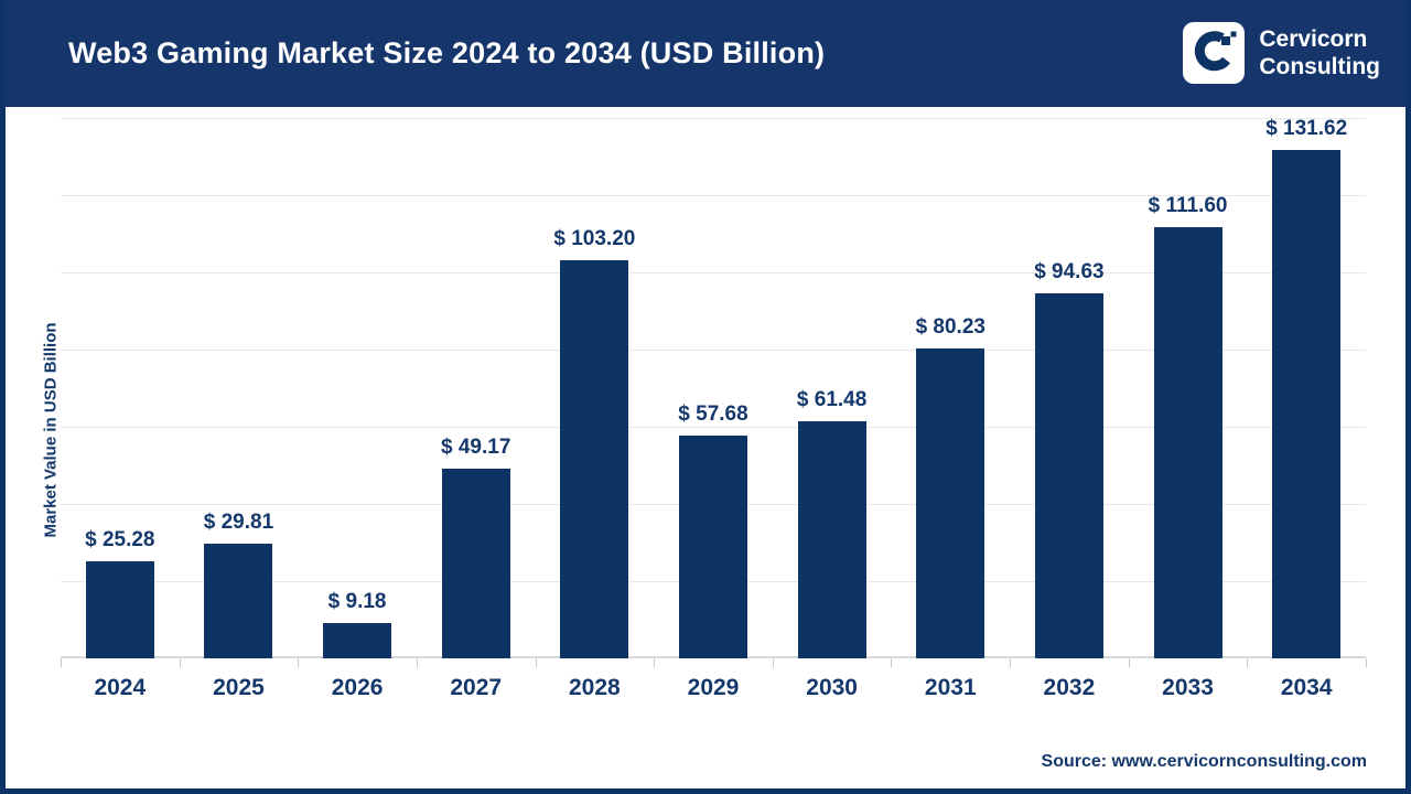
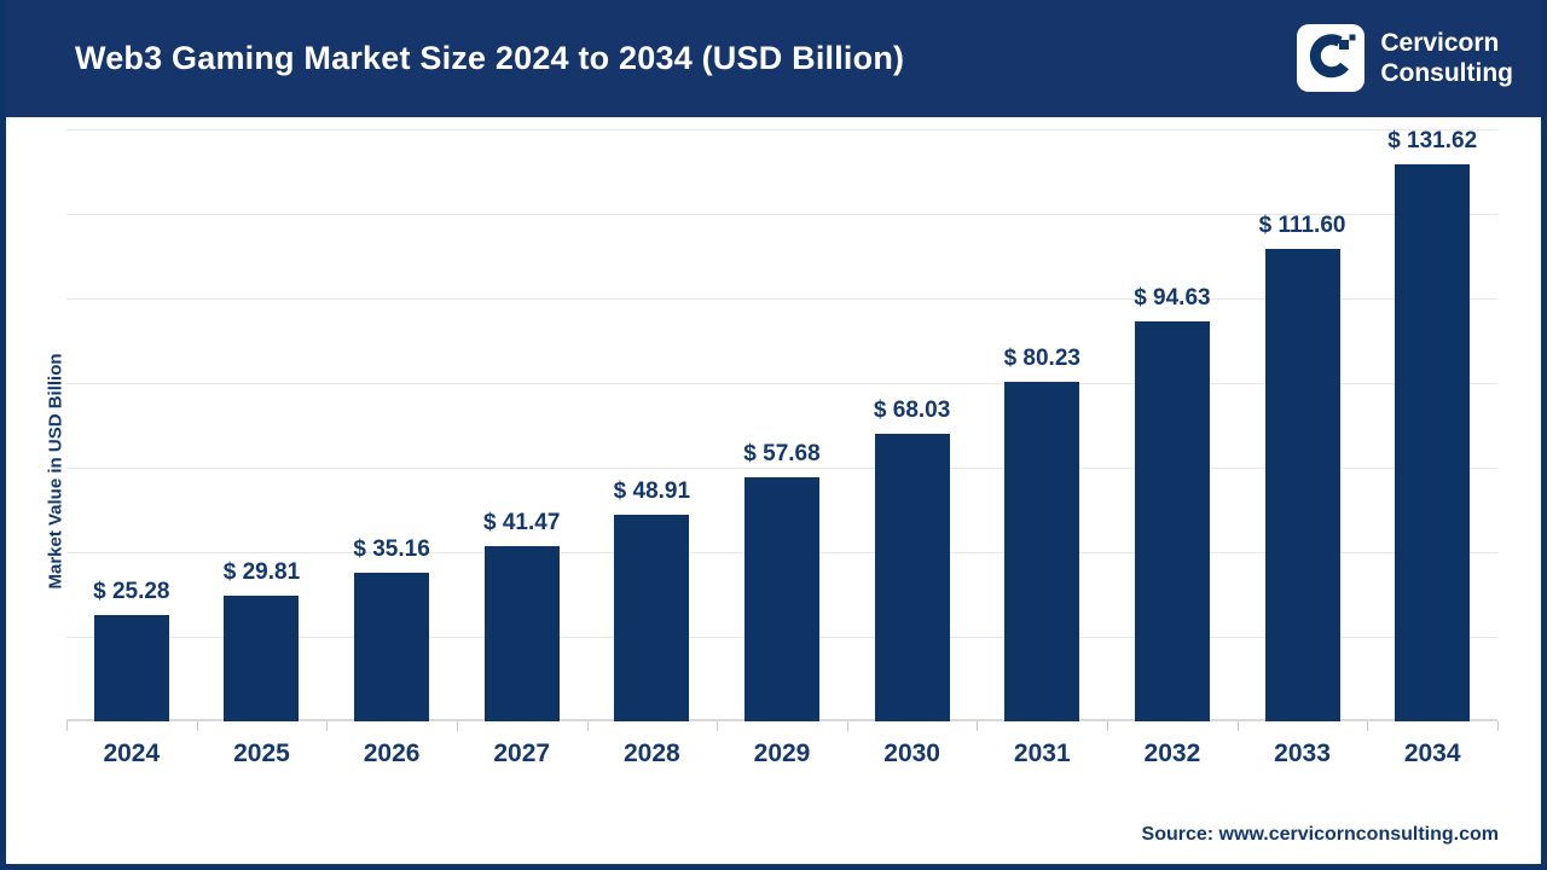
2026: 9.18 -> 35.16
2027: 49.17 -> 41.47
2028: 103.20 -> 48.91
2030: 61.48 -> 68.03
